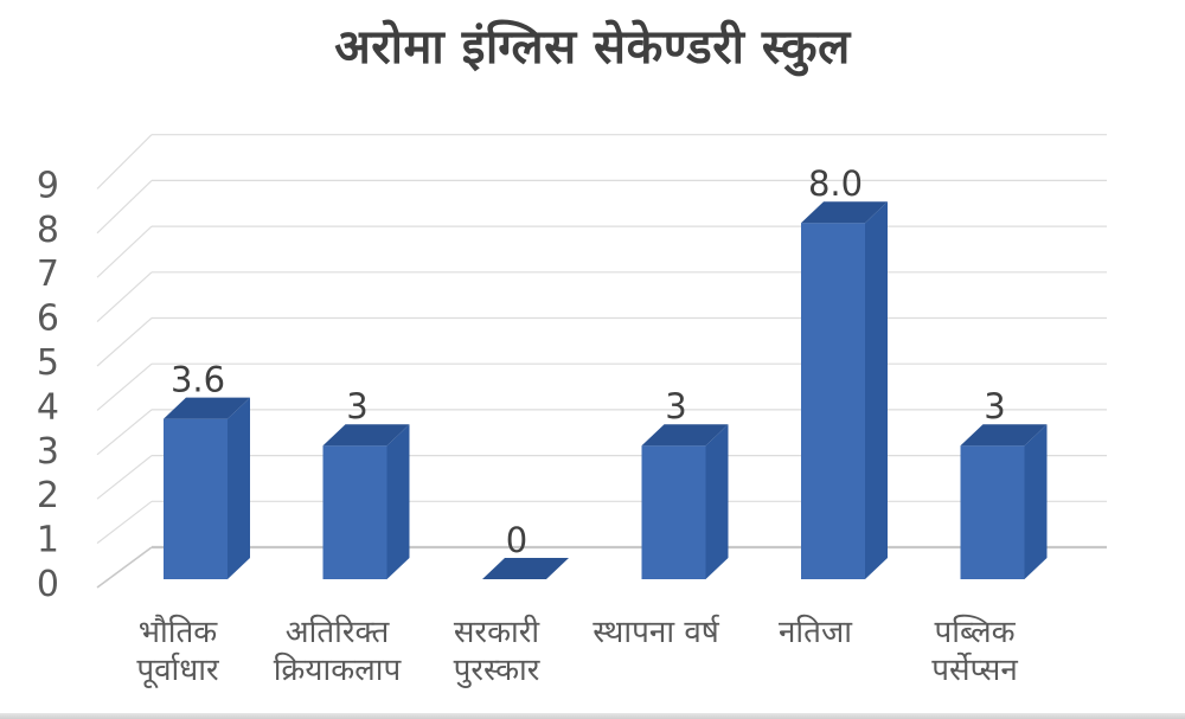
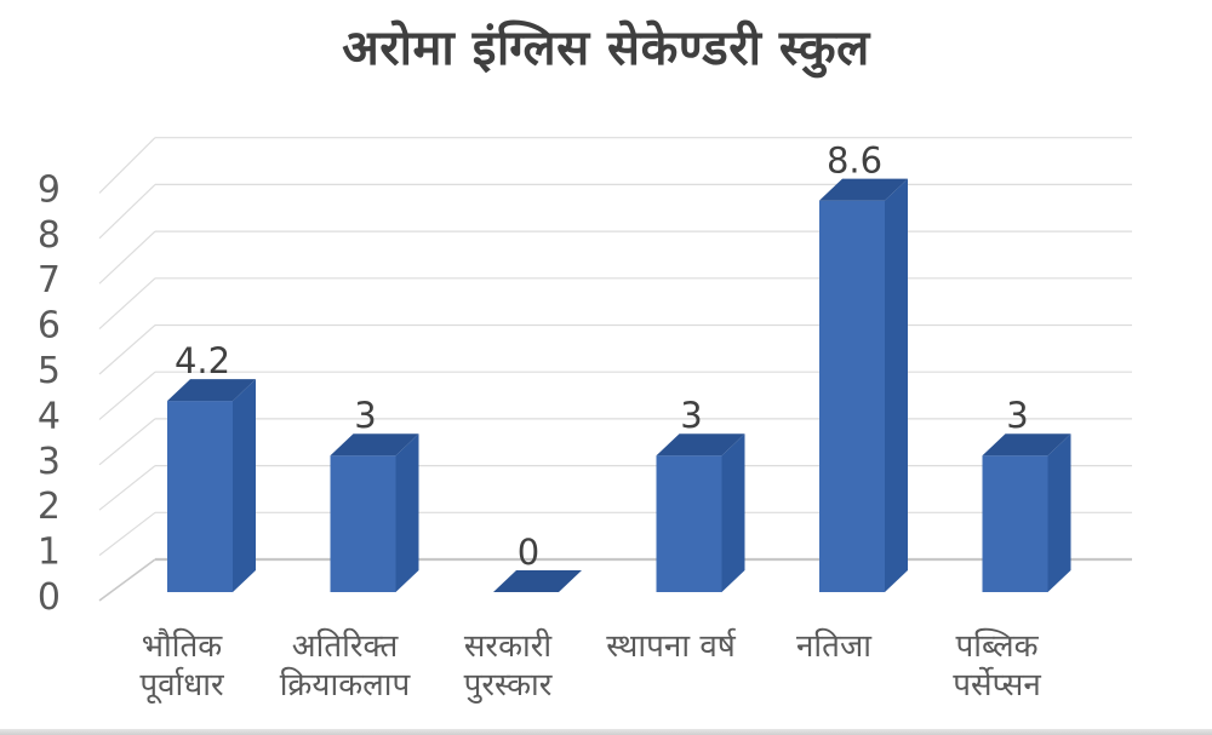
भौतिक पूर्वाधार: 3.6 -> 4.2
नतिजा: 8.0 -> 8.6
